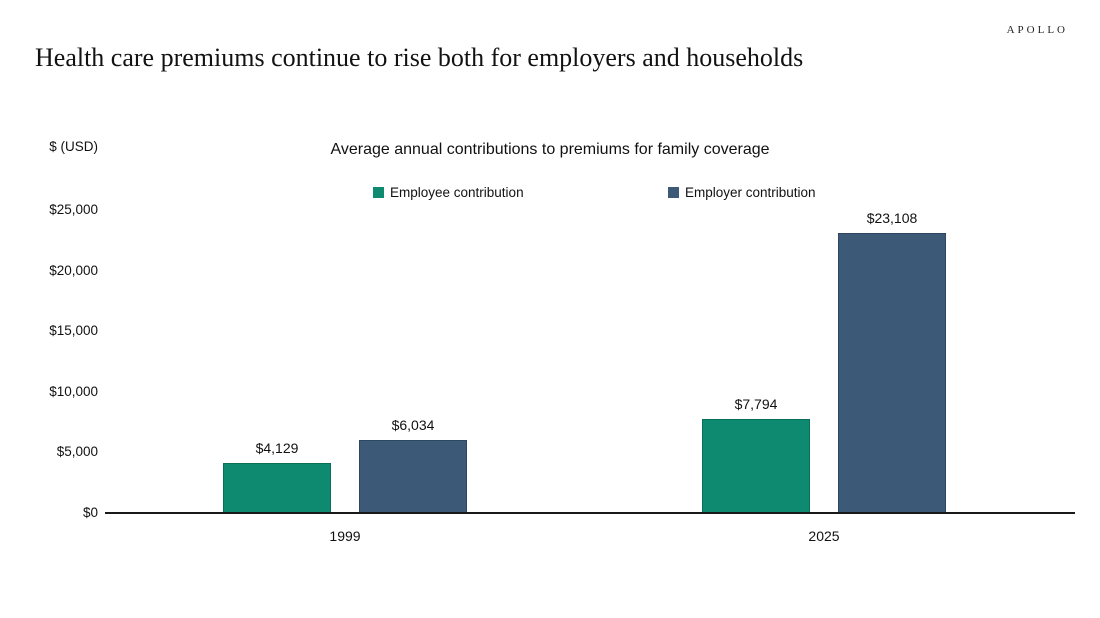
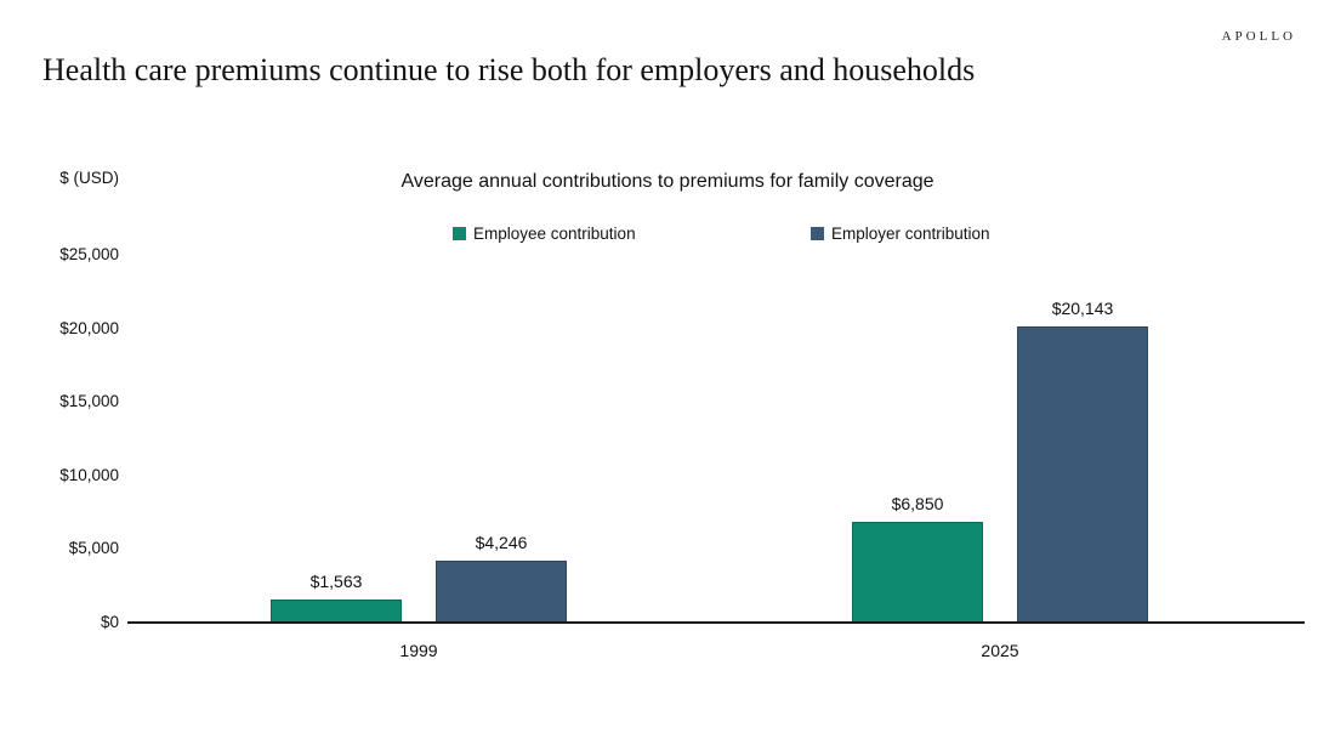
Employee contribution/1999: $4,129 -> $1,563
Employer contribution/1999: $6,034 -> $4,246
Employee contribution/2025: $7,794 -> $6,850
Employer contribution/2025: $23,108 -> $20,143
